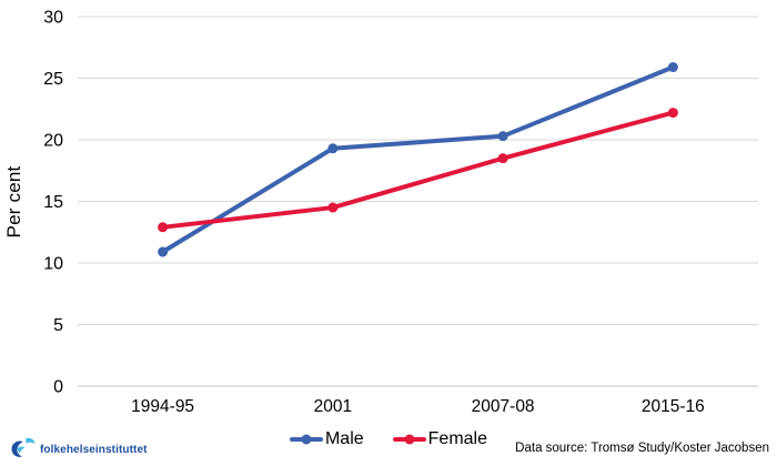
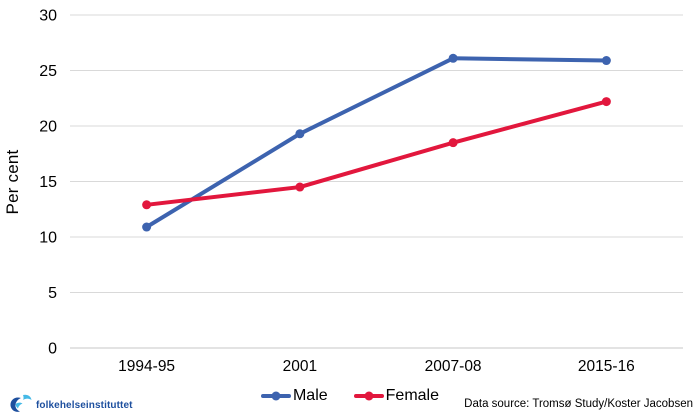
Male/2007-08: 20.3 -> 26.1
